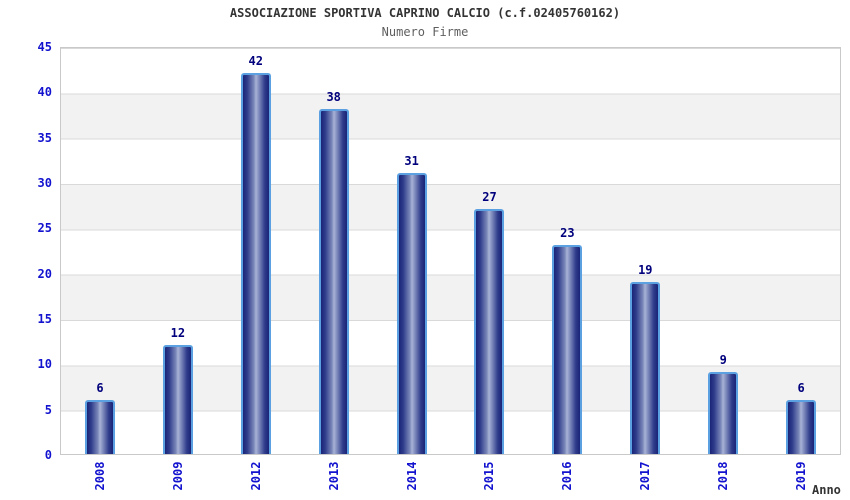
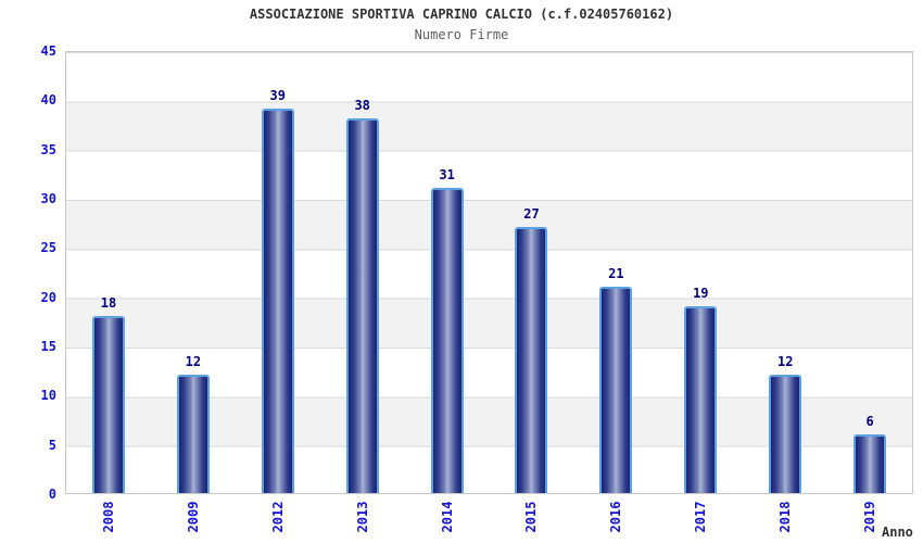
2008: 6 -> 18
2012: 42 -> 39
2016: 23 -> 21
2018: 9 -> 12
